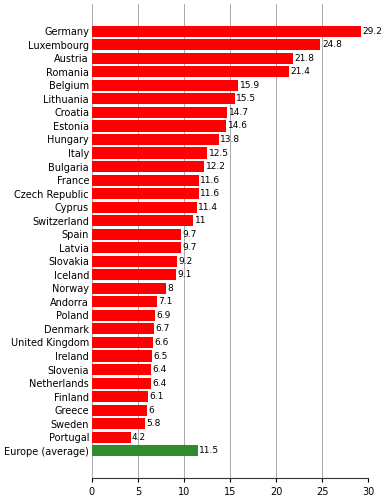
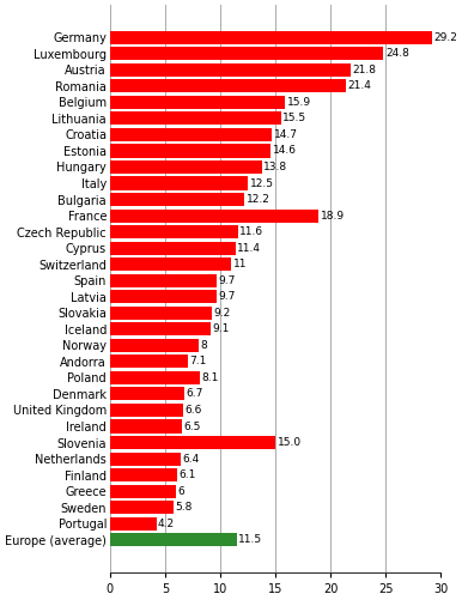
France: 11.6 -> 18.9
Poland: 6.9 -> 8.1
Slovenia: 6.4 -> 15.0
